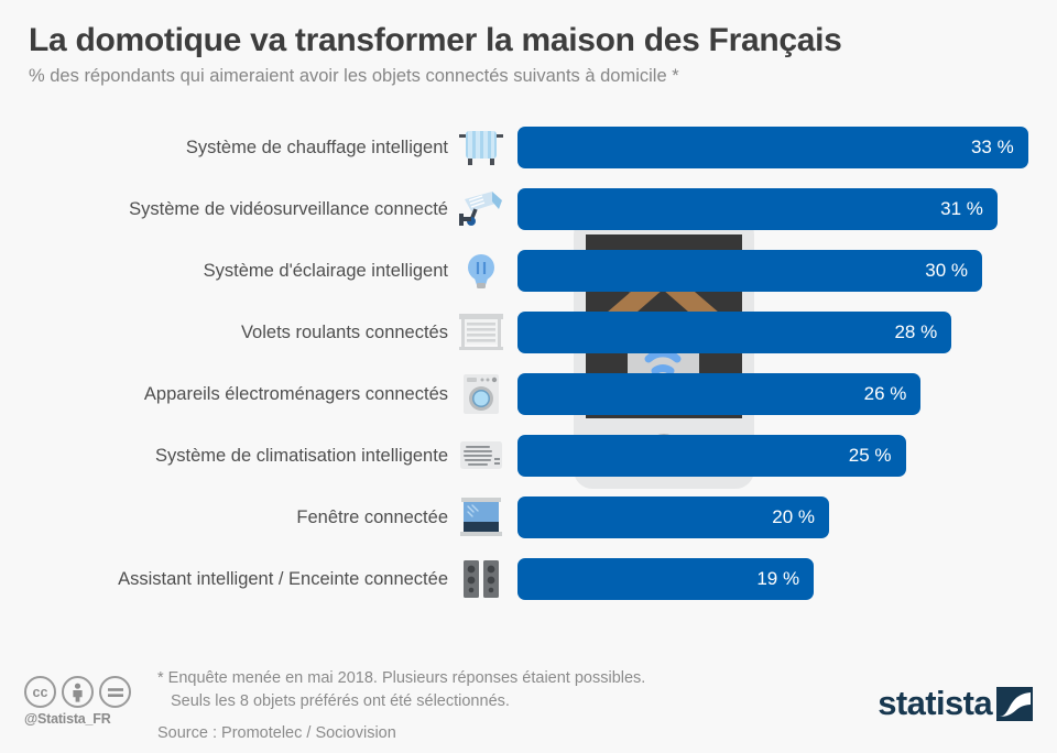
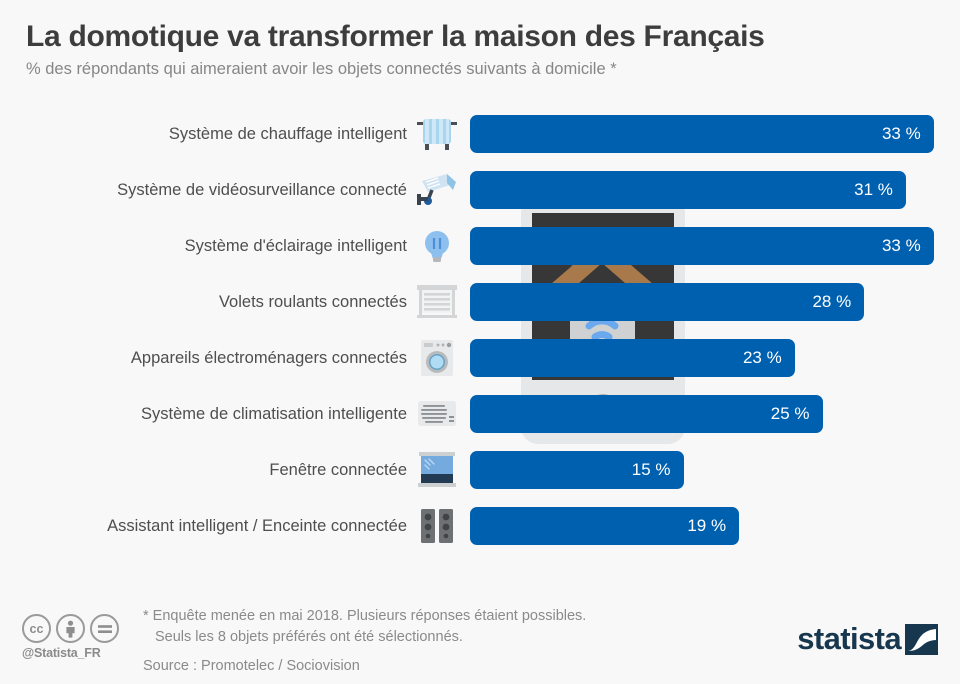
Système d'éclairage intelligent: 30 -> 33
Appareils électroménagers connectés: 26 -> 23
Fenêtre connectée: 20 -> 15
